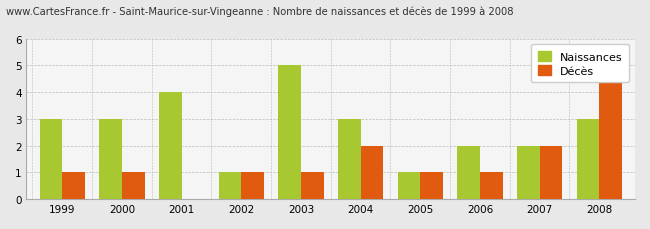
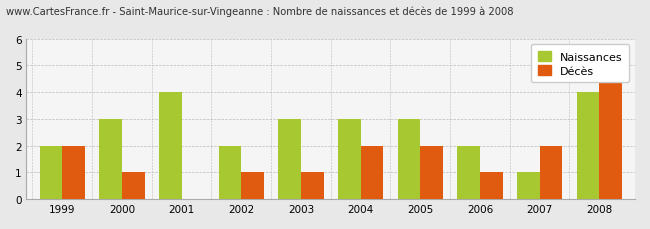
Naissances/1999: 3 -> 2
Décès/1999: 1 -> 2
Naissances/2002: 1 -> 2
Naissances/2003: 5 -> 3
Naissances/2005: 1 -> 3
Décès/2005: 1 -> 2
Naissances/2007: 2 -> 1
Naissances/2008: 3 -> 4
